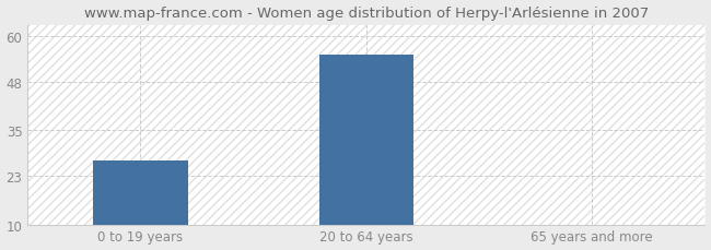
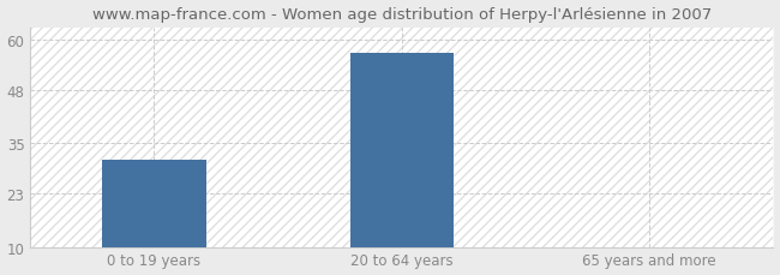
0 to 19 years: 27 -> 31
20 to 64 years: 55 -> 57
